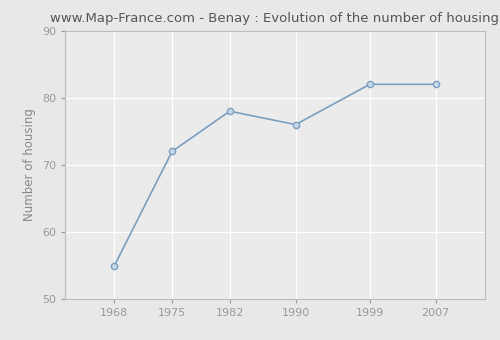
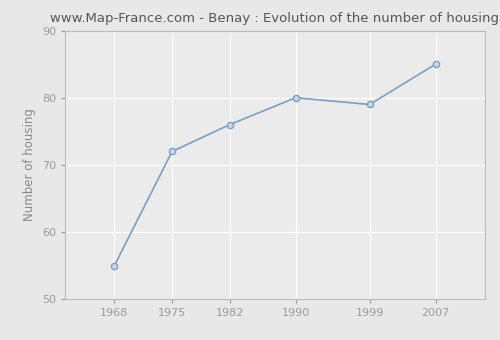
1982: 78 -> 76
1990: 76 -> 80
1999: 82 -> 79
2007: 82 -> 85
